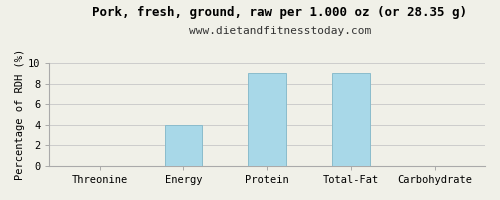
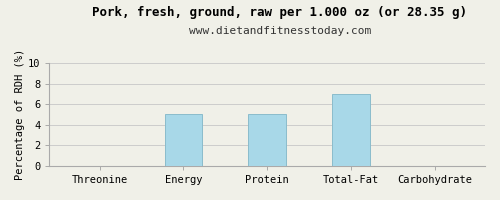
Energy: 4 -> 5
Protein: 9 -> 5
Total-Fat: 9 -> 7
